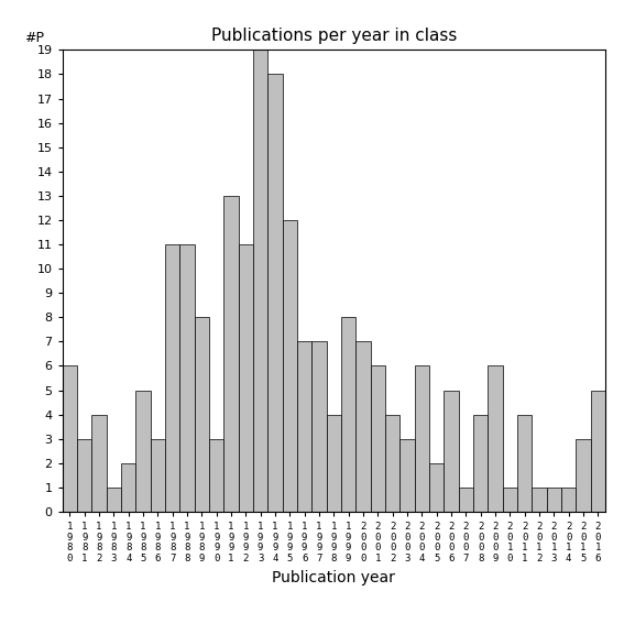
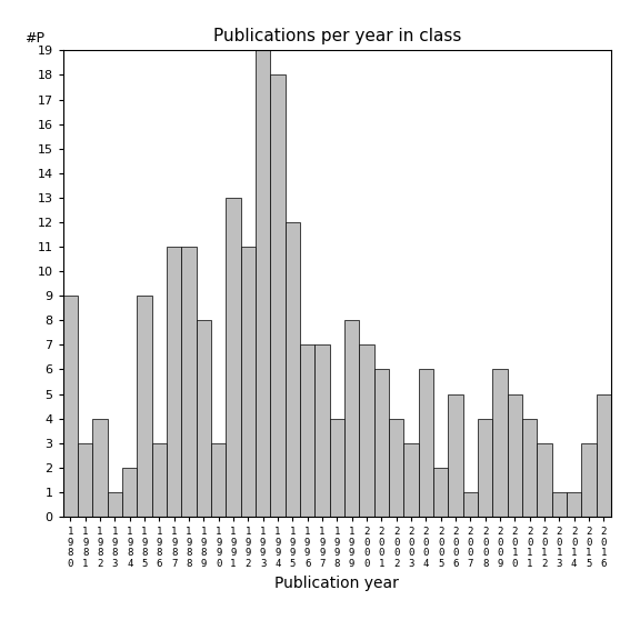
1 9 8 0: 6 -> 9
1 9 8 5: 5 -> 9
2 0 1 0: 1 -> 5
2 0 1 2: 1 -> 3
